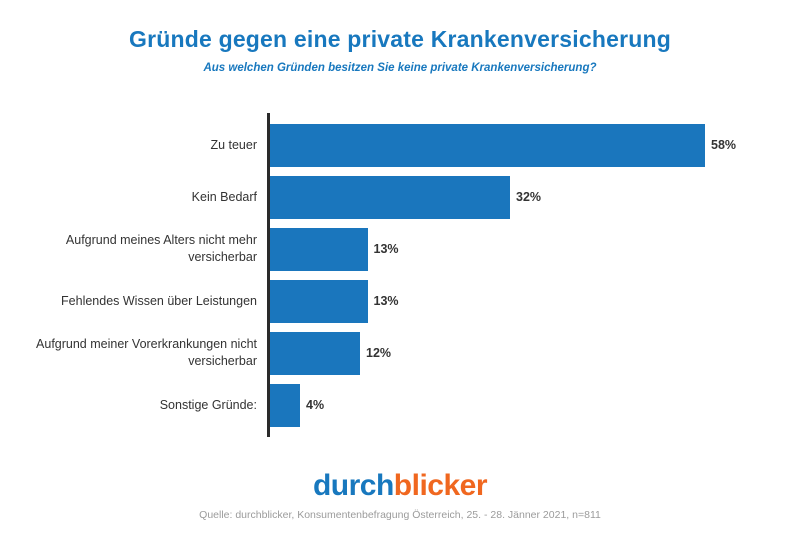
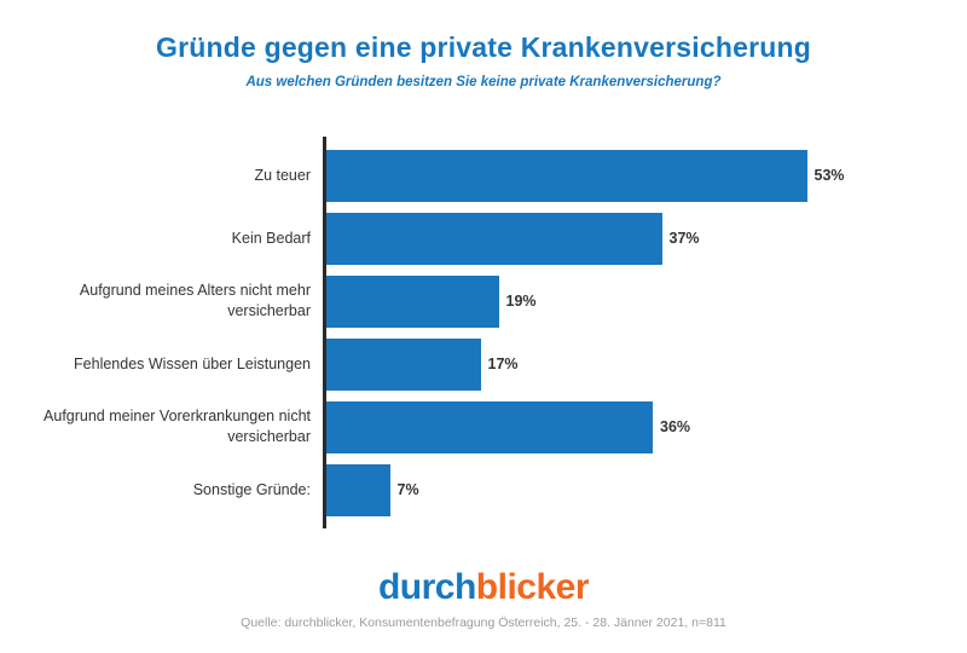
Zu teuer: 58% -> 53%
Kein Bedarf: 32% -> 37%
Aufgrund meines Alters nicht mehr versicherbar: 13% -> 19%
Fehlendes Wissen über Leistungen: 13% -> 17%
Aufgrund meiner Vorerkrankungen nicht versicherbar: 12% -> 36%
Sonstige Gründe:: 4% -> 7%
